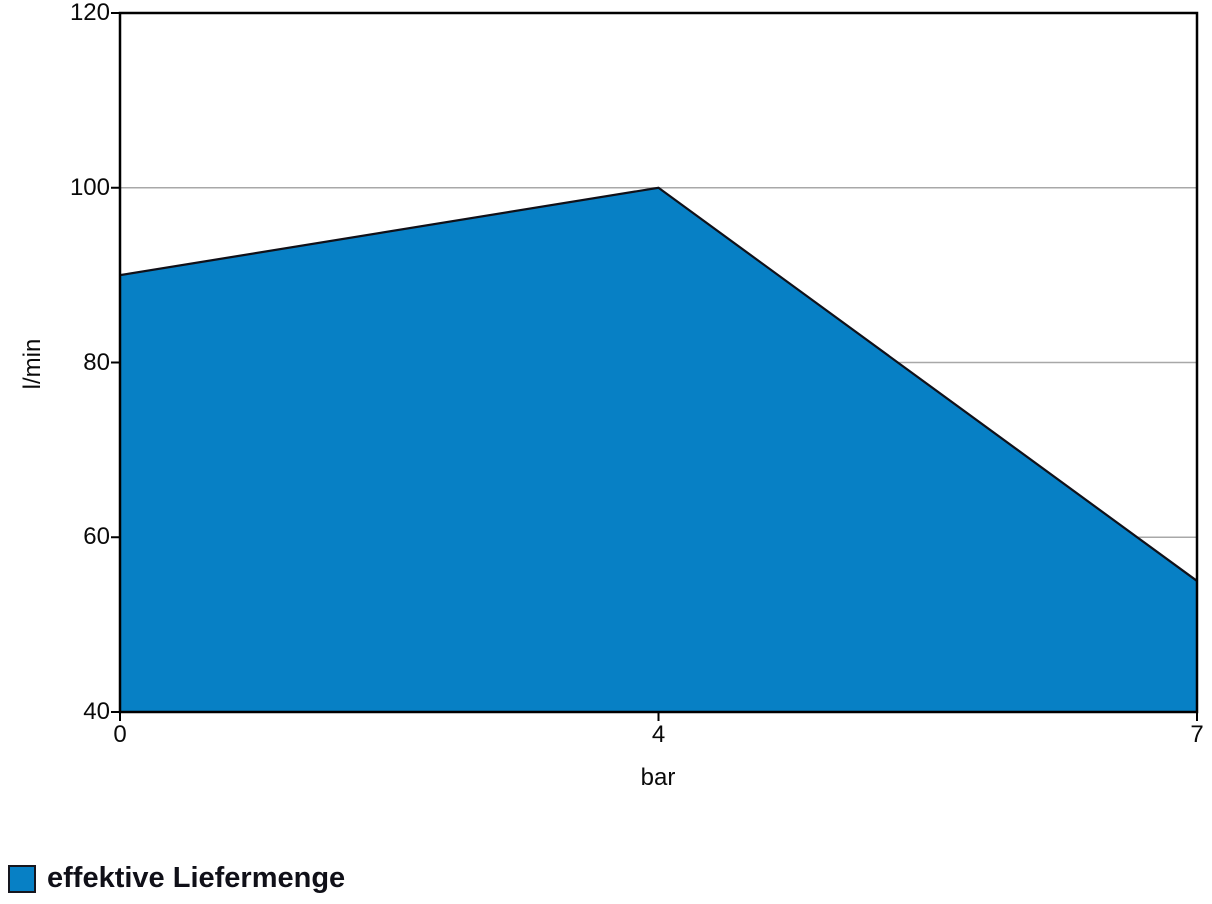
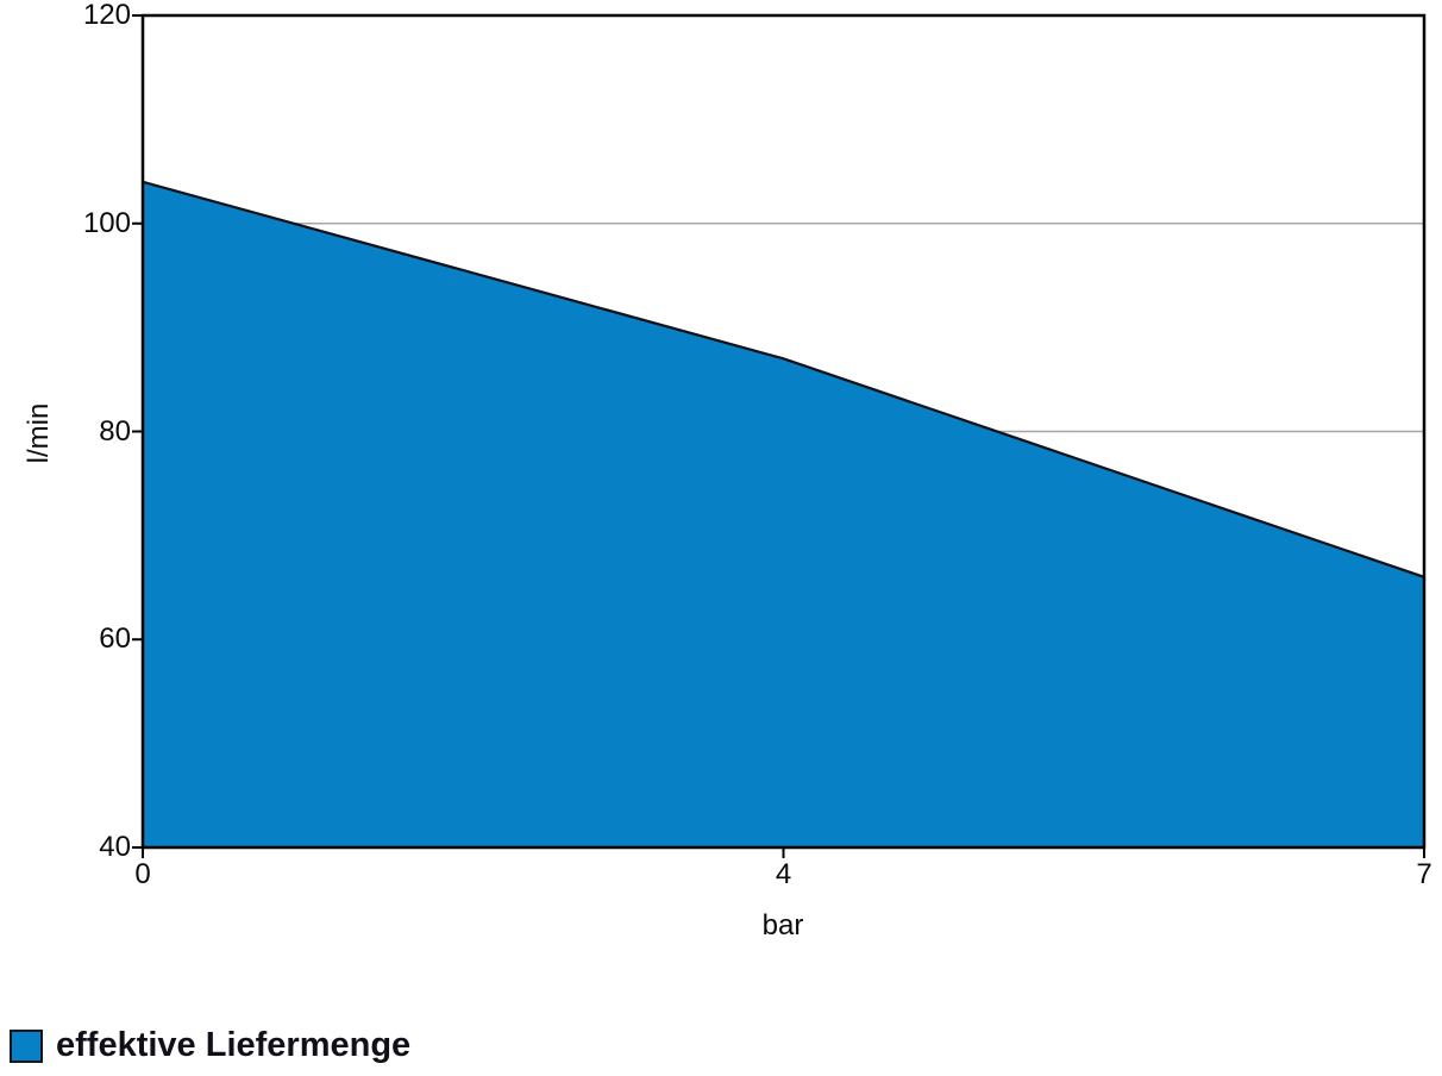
0: 90 -> 104
4: 100 -> 87
7: 55 -> 66
